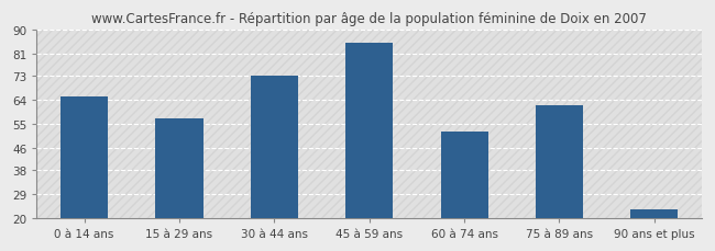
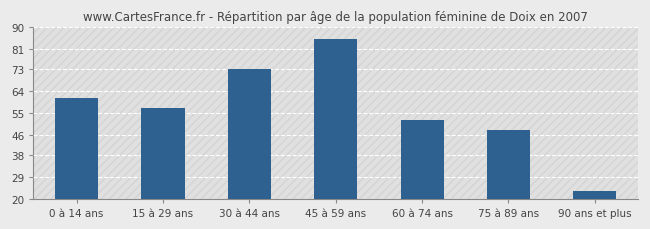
0 à 14 ans: 65 -> 61
75 à 89 ans: 62 -> 48
